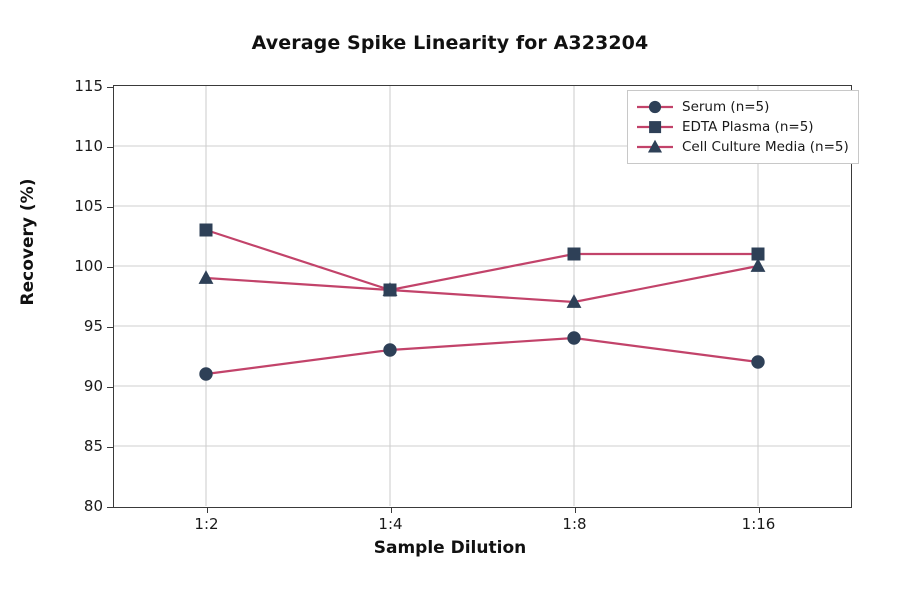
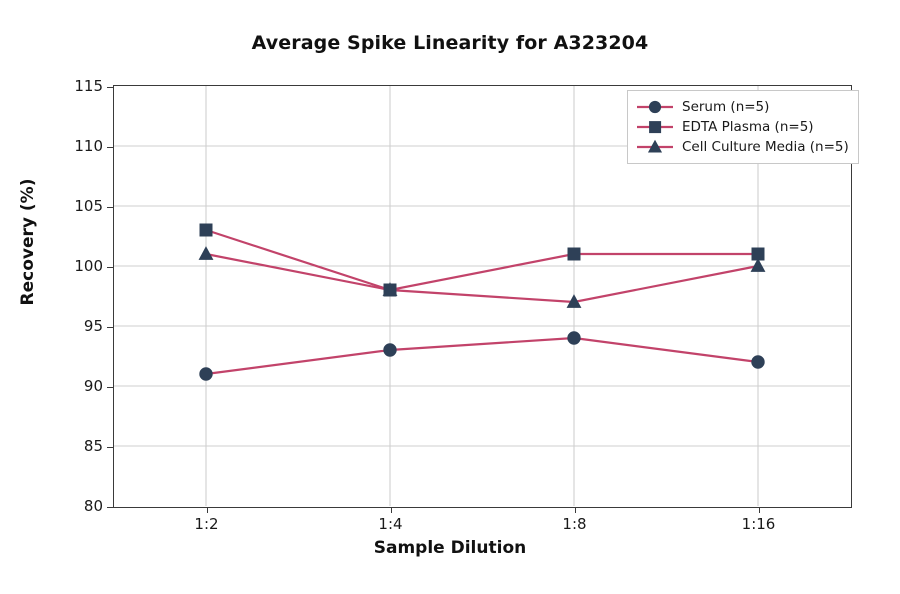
Cell Culture Media (n=5)/1:2: 99 -> 101
